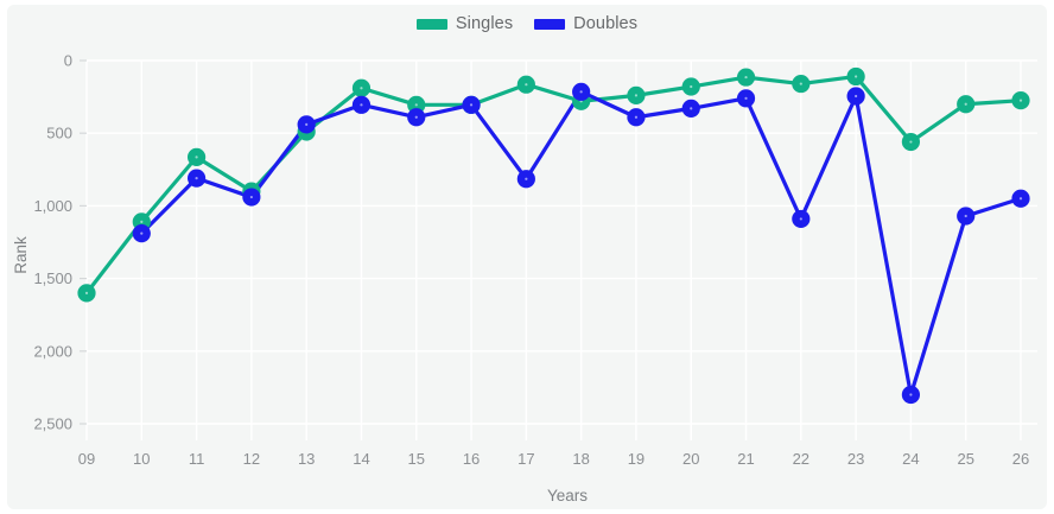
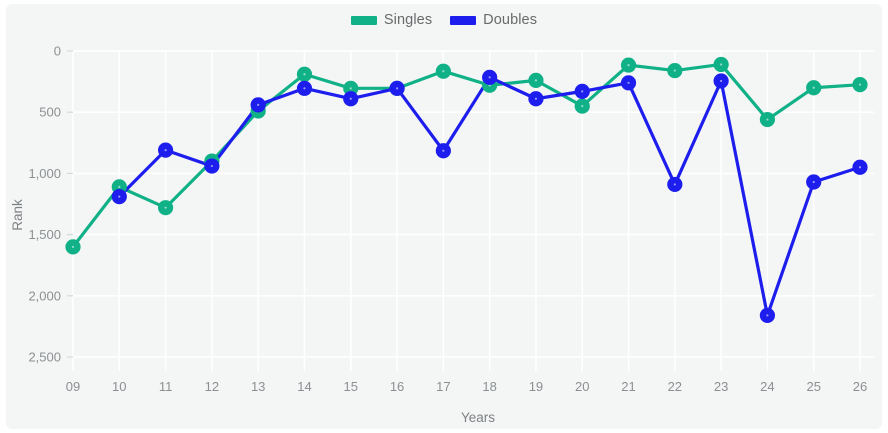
Singles/11: 660 -> 1280
Singles/20: 180 -> 450
Doubles/24: 2300 -> 2160
